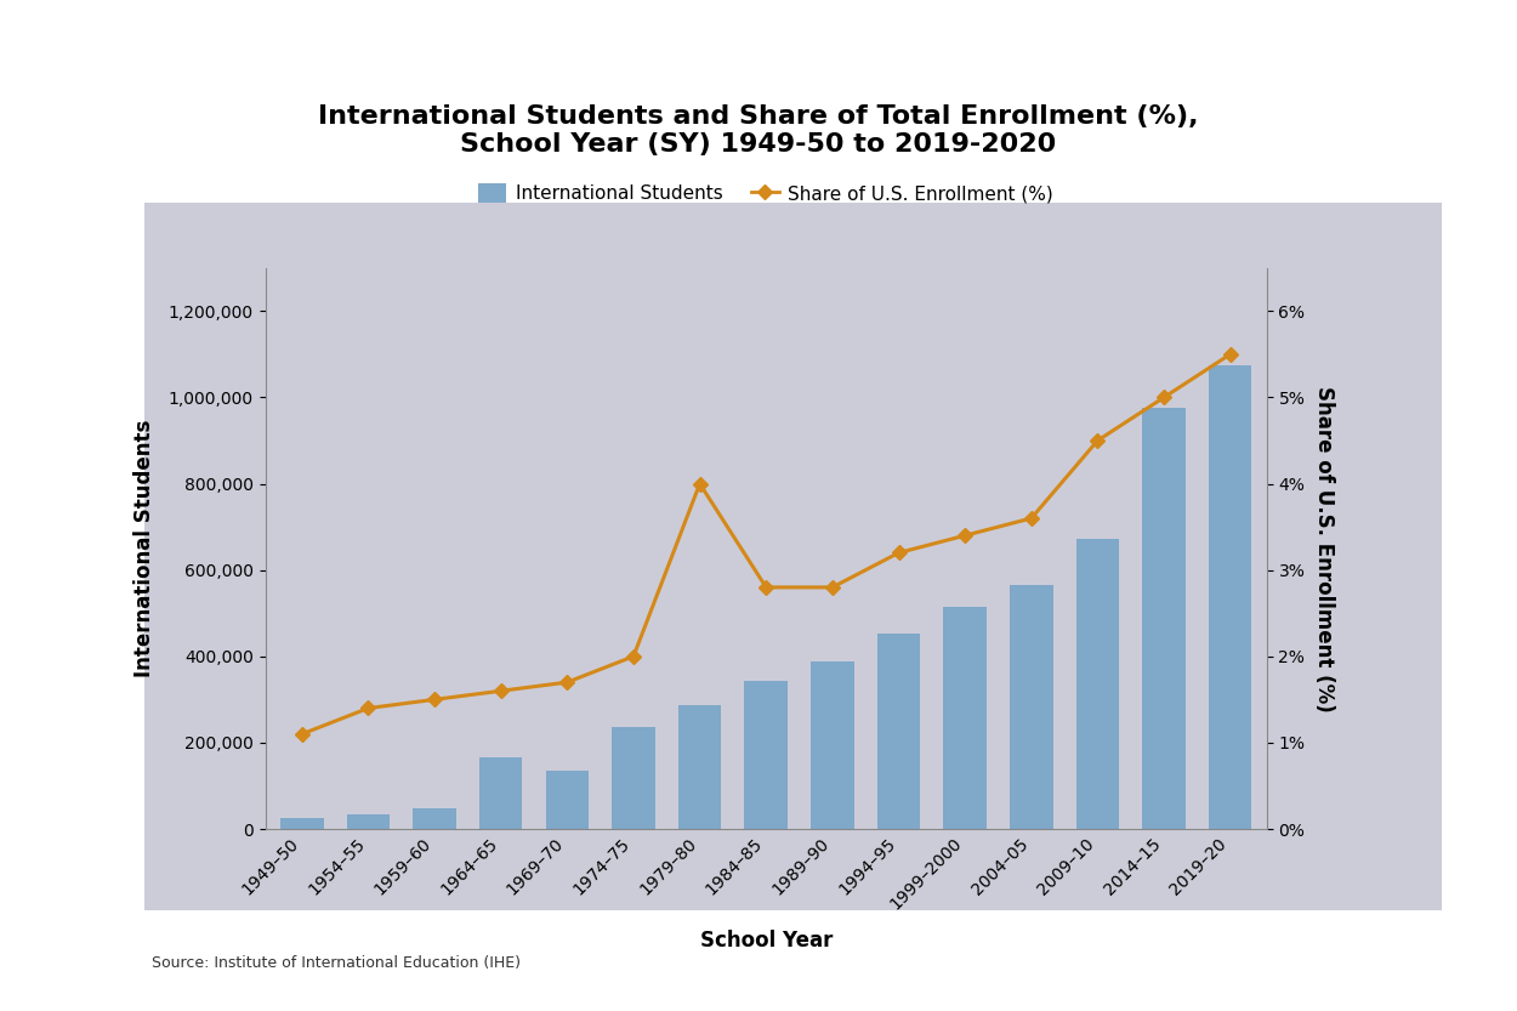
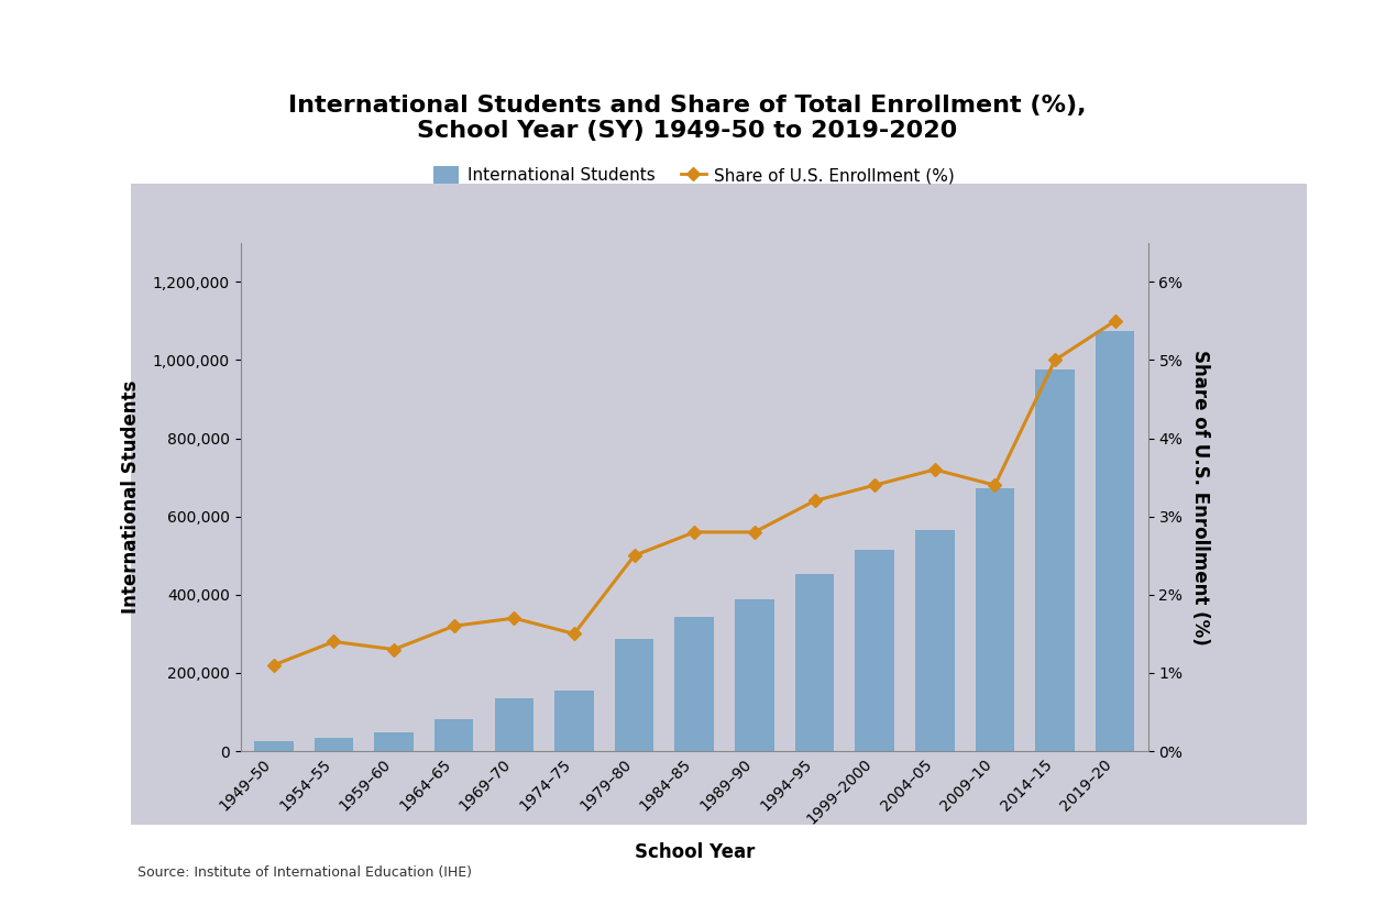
Share of U.S. Enrollment (%)/1959–60: 1.5% -> 1.3%
International Students/1964–65: 165,000 -> 82,000
International Students/1974–75: 235,000 -> 155,000
Share of U.S. Enrollment (%)/1974–75: 2.0% -> 1.5%
Share of U.S. Enrollment (%)/1979–80: 4.0% -> 2.5%
Share of U.S. Enrollment (%)/2009–10: 4.5% -> 3.4%
